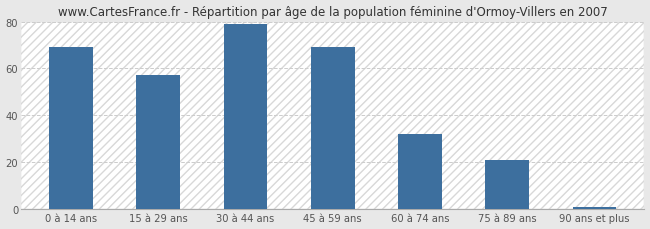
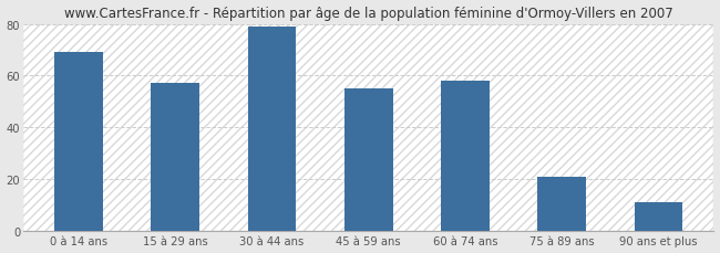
45 à 59 ans: 69 -> 55
60 à 74 ans: 32 -> 58
90 ans et plus: 1 -> 11
